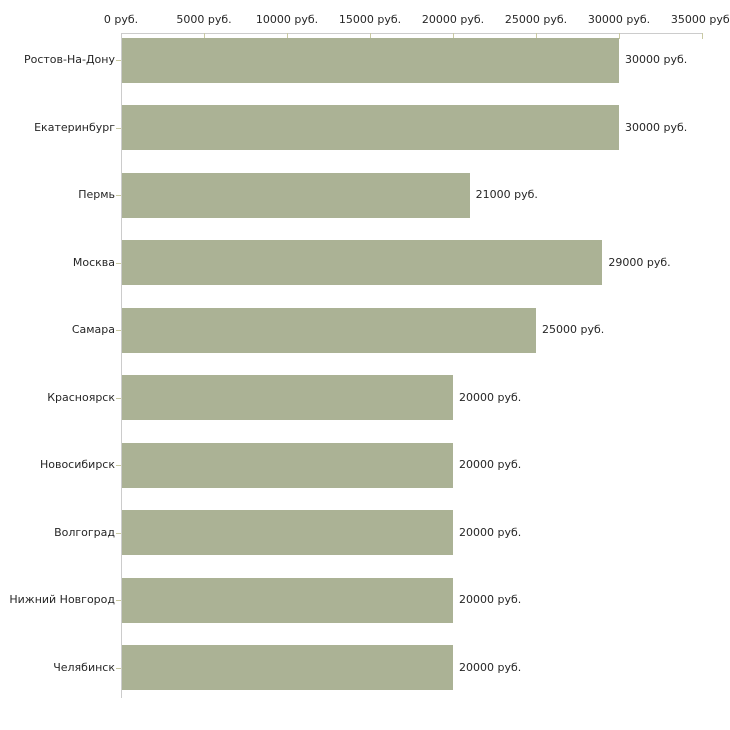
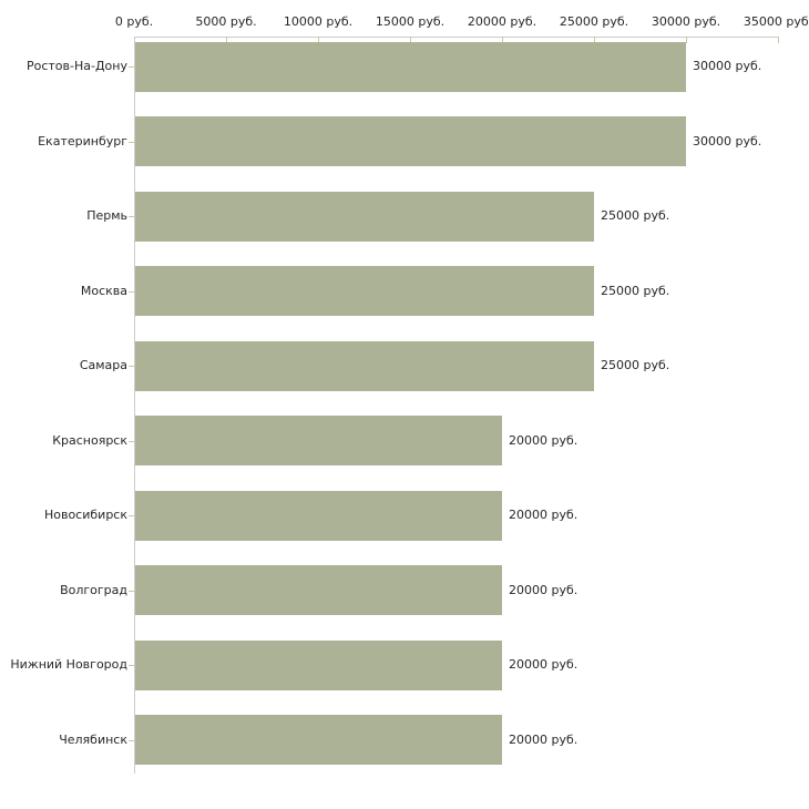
Пермь: 21000 -> 25000
Москва: 29000 -> 25000
